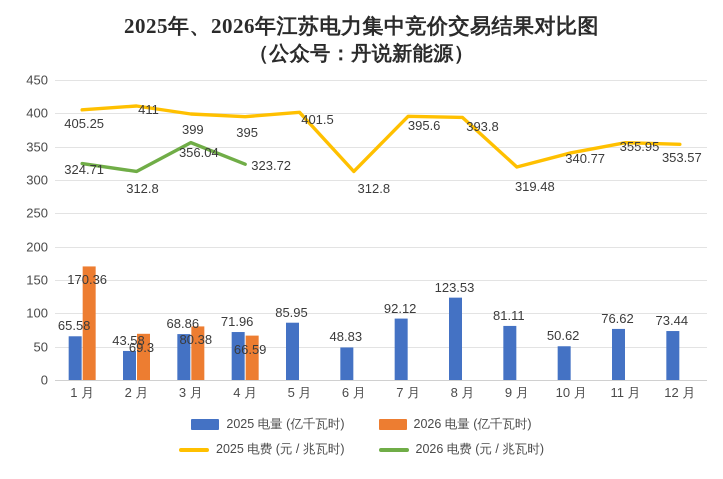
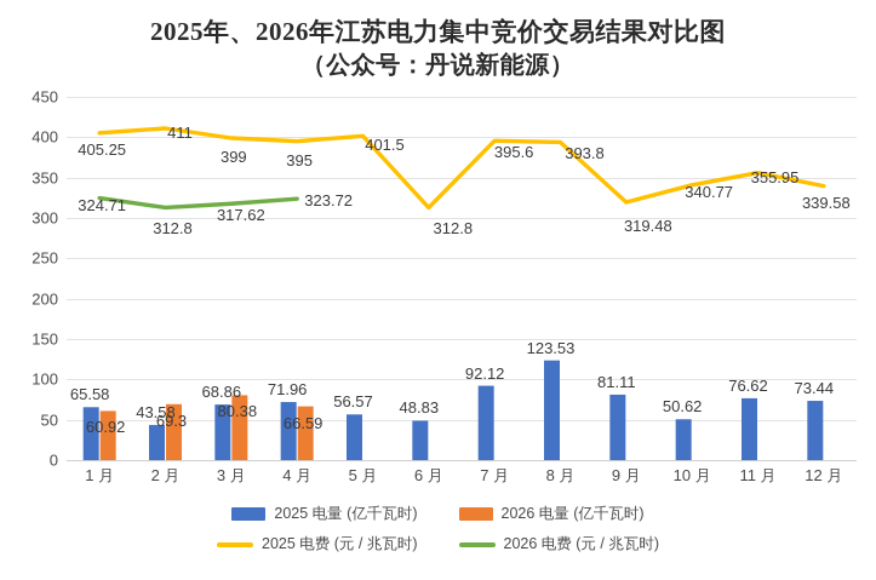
2026 电量 (亿千瓦时)/1 月: 170.36 -> 60.92
2026 电费 (元 / 兆瓦时)/3 月: 356.04 -> 317.62
2025 电量 (亿千瓦时)/5 月: 85.95 -> 56.57
2025 电费 (元 / 兆瓦时)/12 月: 353.57 -> 339.58
